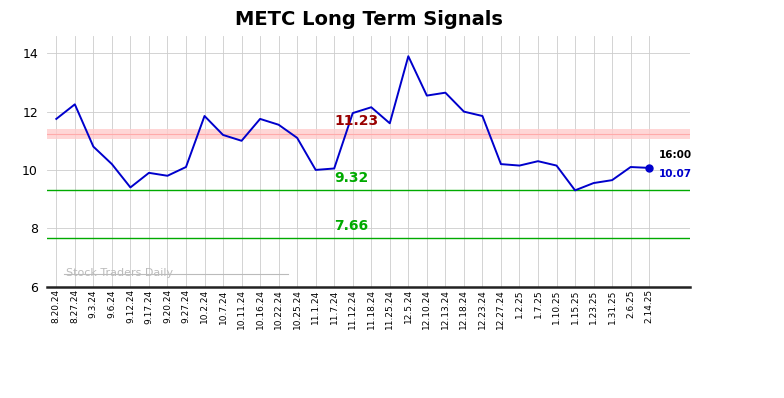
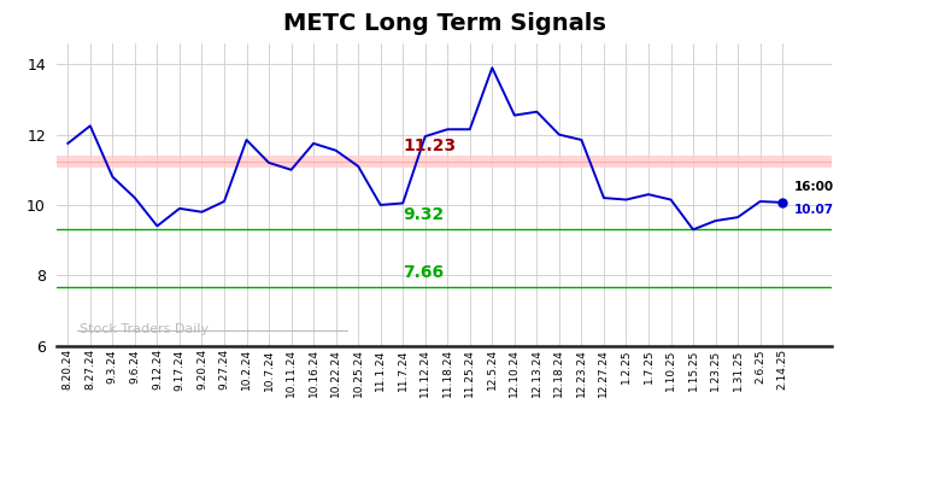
11.25.24: 11.60 -> 12.15
